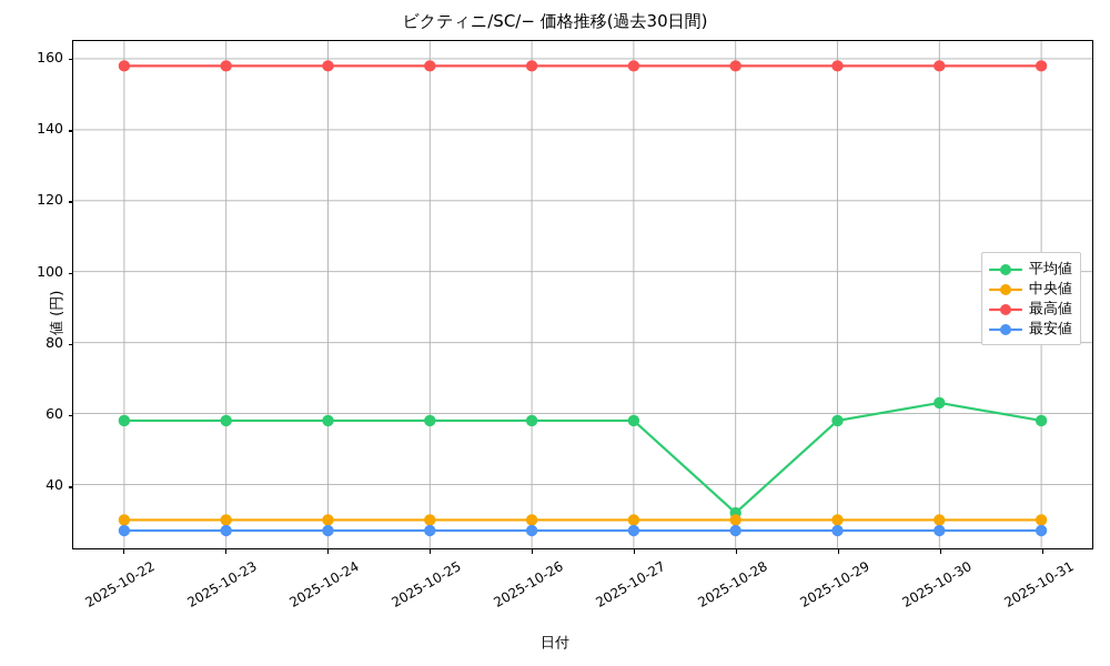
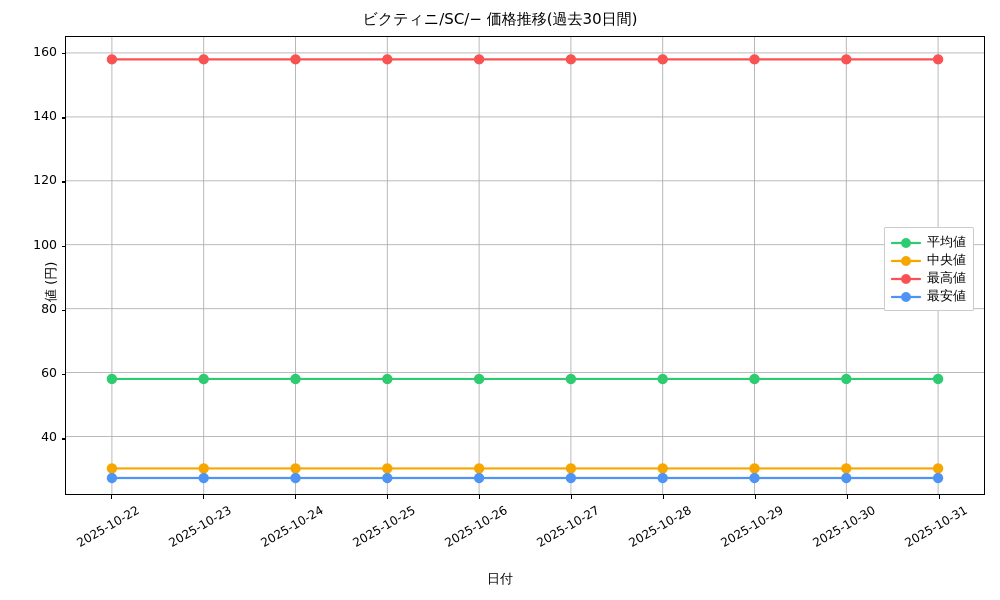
平均値/2025-10-28: 32 -> 58
平均値/2025-10-30: 63 -> 58
